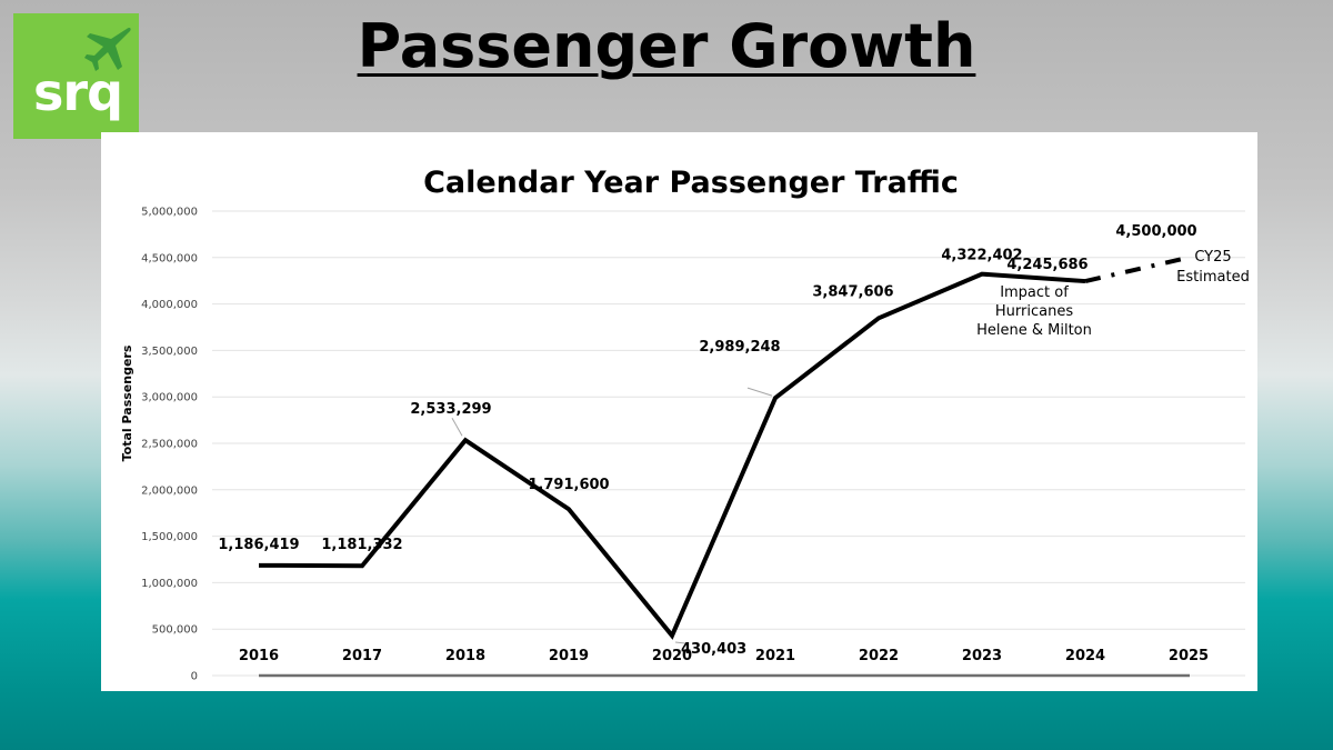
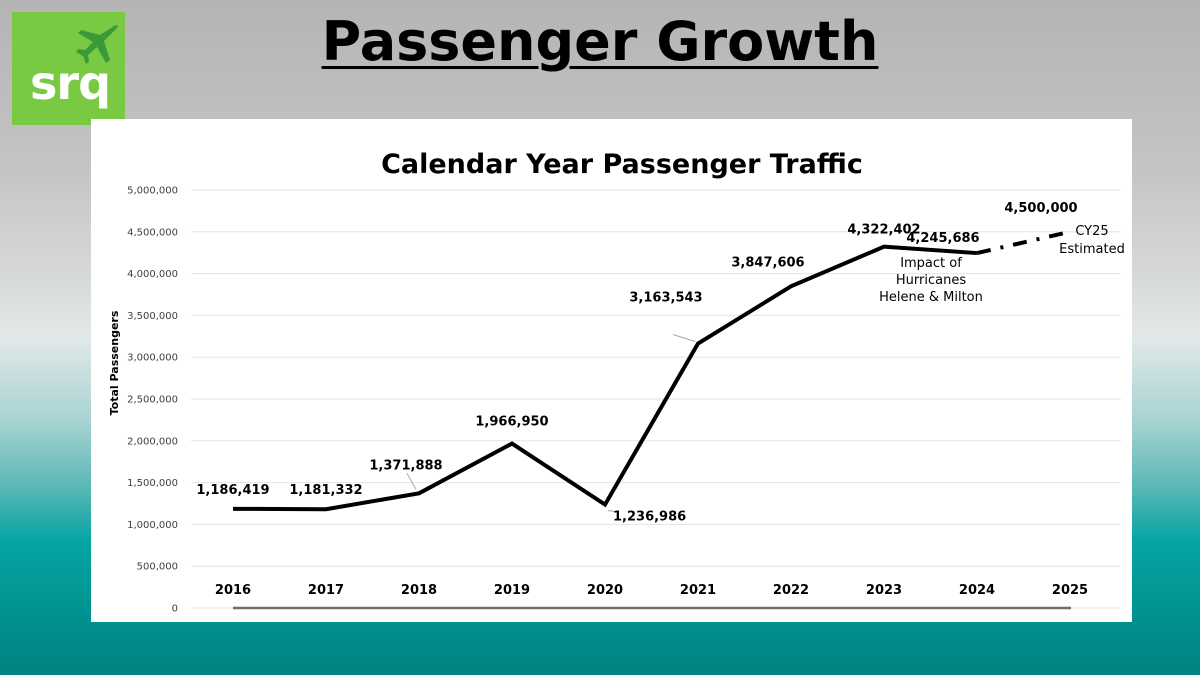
2018: 2,533,299 -> 1,371,888
2019: 1,791,600 -> 1,966,950
2020: 430,403 -> 1,236,986
2021: 2,989,248 -> 3,163,543
